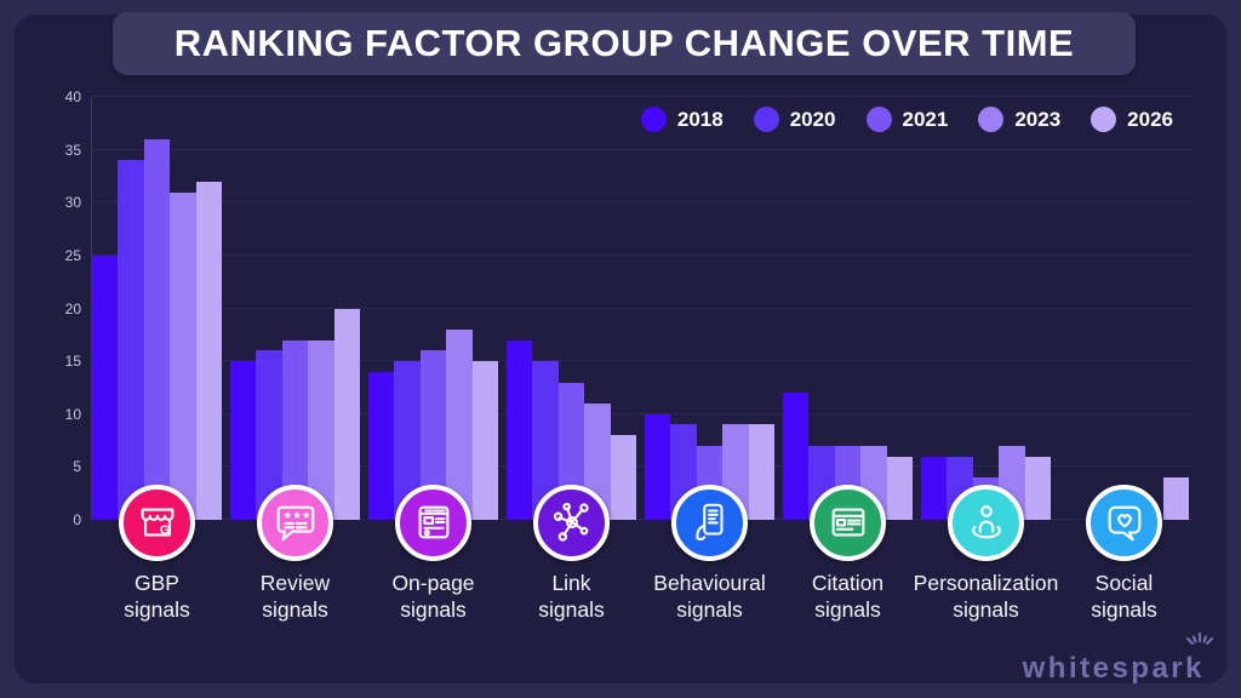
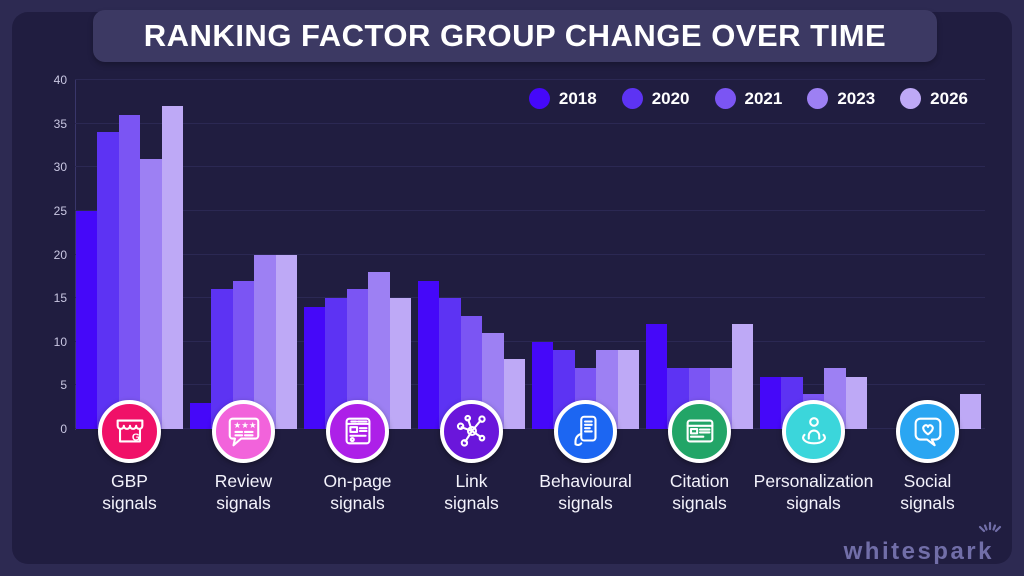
2026/GBP signals: 32 -> 37
2018/Review signals: 15 -> 3
2023/Review signals: 17 -> 20
2026/Citation signals: 6 -> 12
